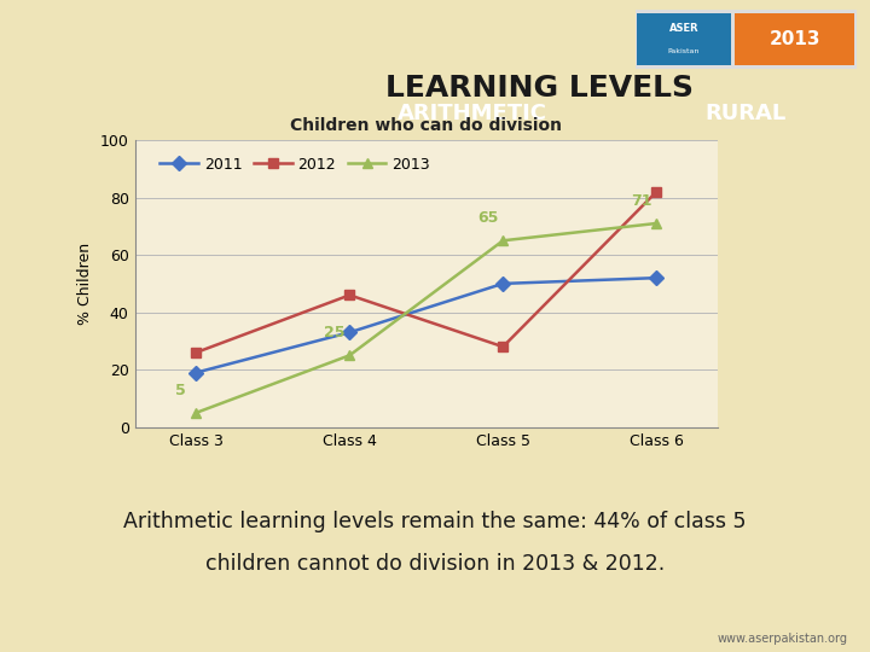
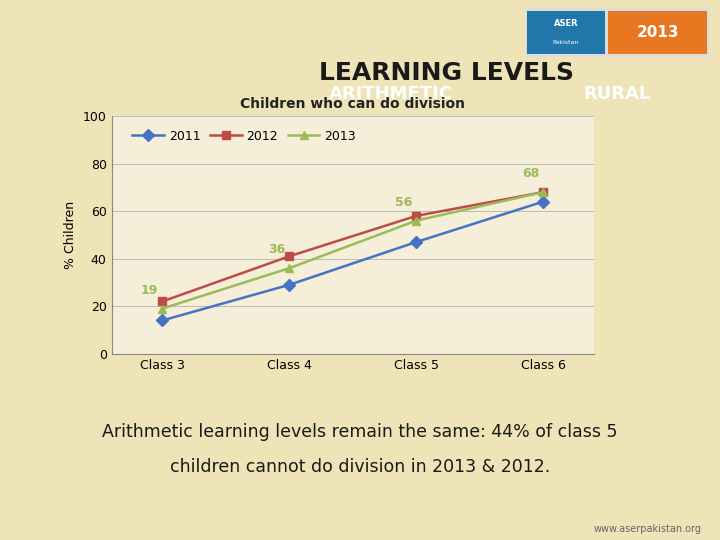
2011/Class 3: 19 -> 14
2012/Class 3: 26 -> 22
2013/Class 3: 5 -> 19
2011/Class 4: 33 -> 29
2012/Class 4: 46 -> 41
2013/Class 4: 25 -> 36
2011/Class 5: 50 -> 47
2012/Class 5: 28 -> 58
2013/Class 5: 65 -> 56
2011/Class 6: 52 -> 64
2012/Class 6: 82 -> 68
2013/Class 6: 71 -> 68
